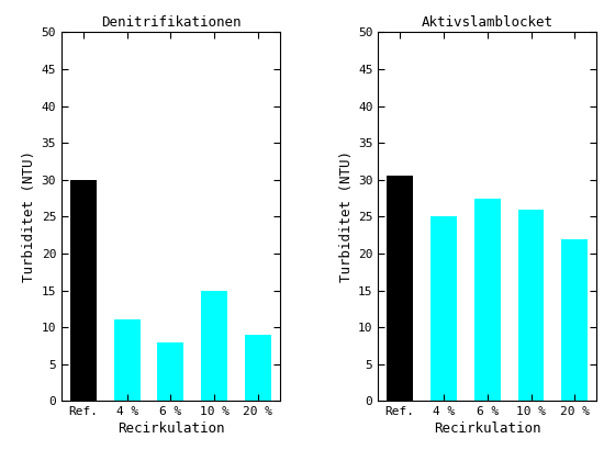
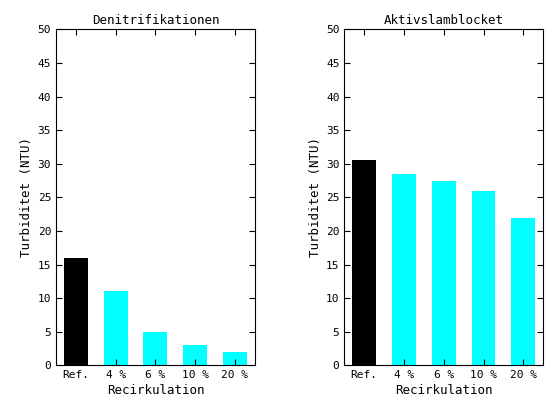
Denitrifikationen/Ref.: 30 -> 16
Denitrifikationen/6 %: 8 -> 5
Denitrifikationen/10 %: 15 -> 3
Denitrifikationen/20 %: 9 -> 2
Aktivslamblocket/4 %: 25.0 -> 28.5
